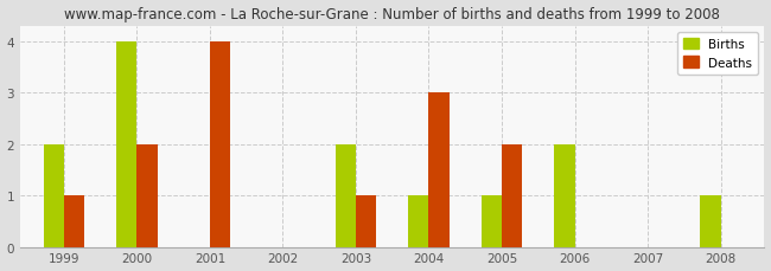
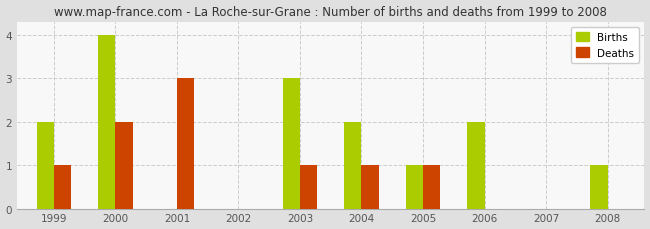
Deaths/2001: 4 -> 3
Births/2003: 2 -> 3
Births/2004: 1 -> 2
Deaths/2004: 3 -> 1
Deaths/2005: 2 -> 1
